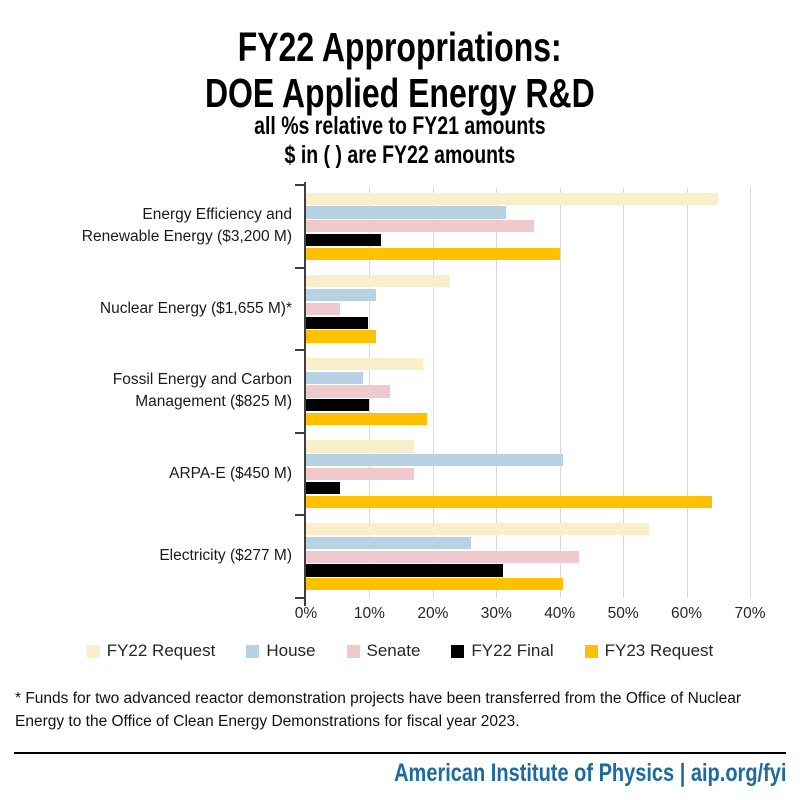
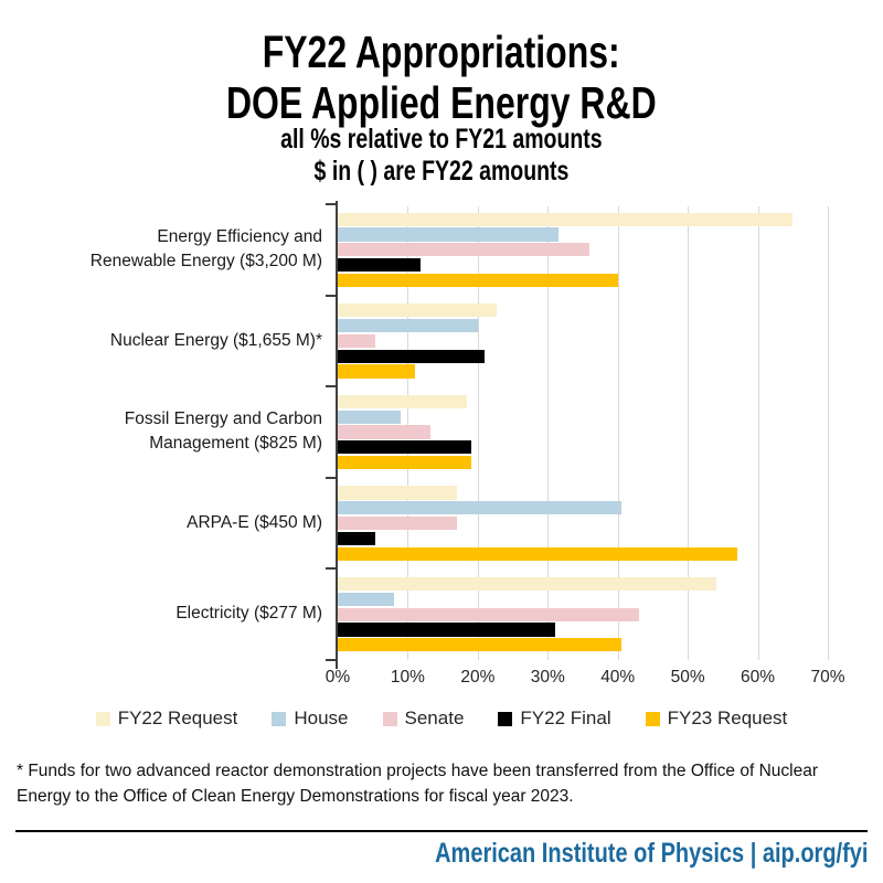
House/Nuclear Energy ($1,655 M)*: 11% -> 20%
FY22 Final/Nuclear Energy ($1,655 M)*: 10% -> 21%
FY22 Final/Fossil Energy and Carbon Management ($825 M): 10% -> 19%
FY23 Request/ARPA-E ($450 M): 64% -> 57%
House/Electricity ($277 M): 26% -> 8%
